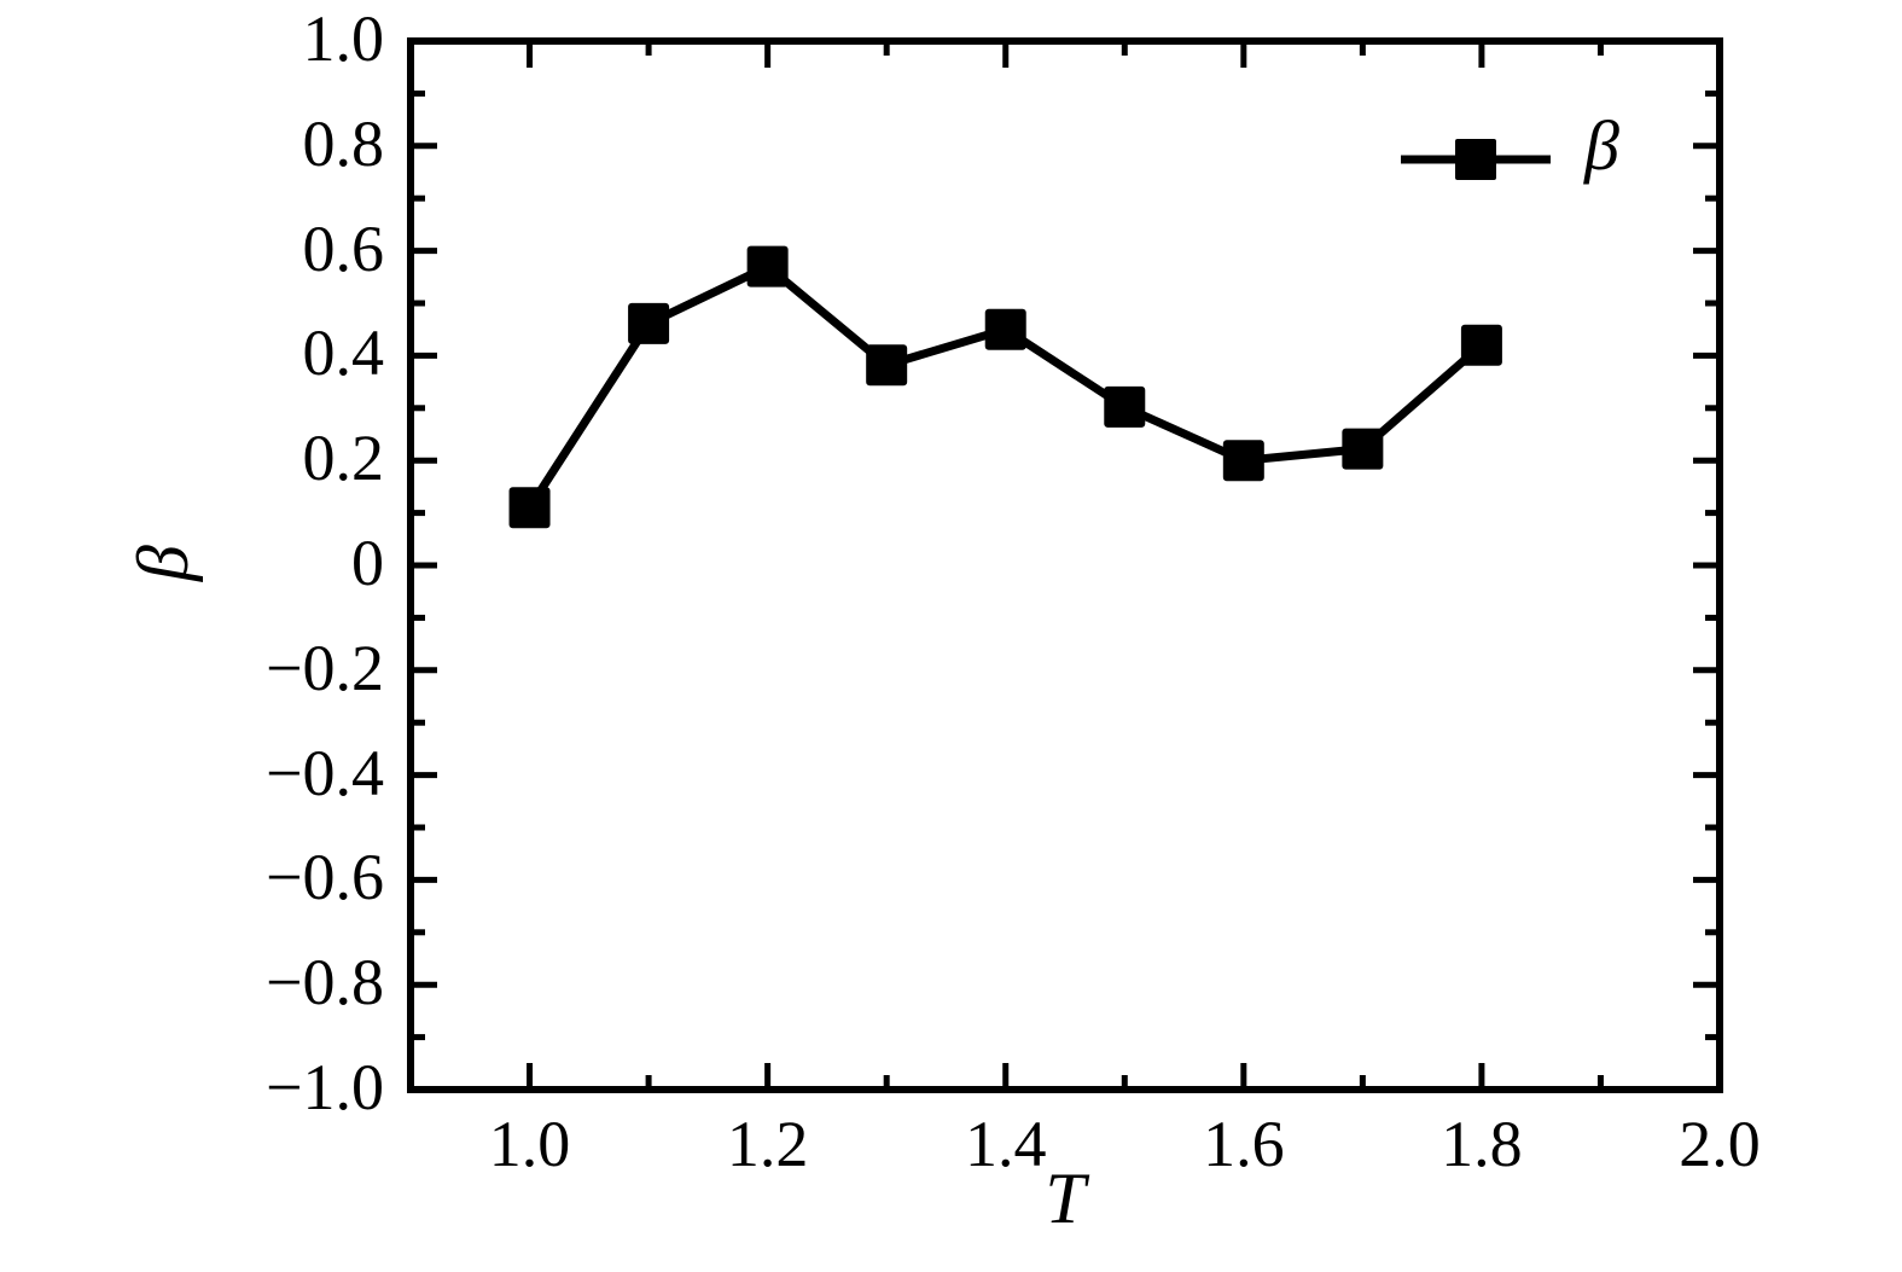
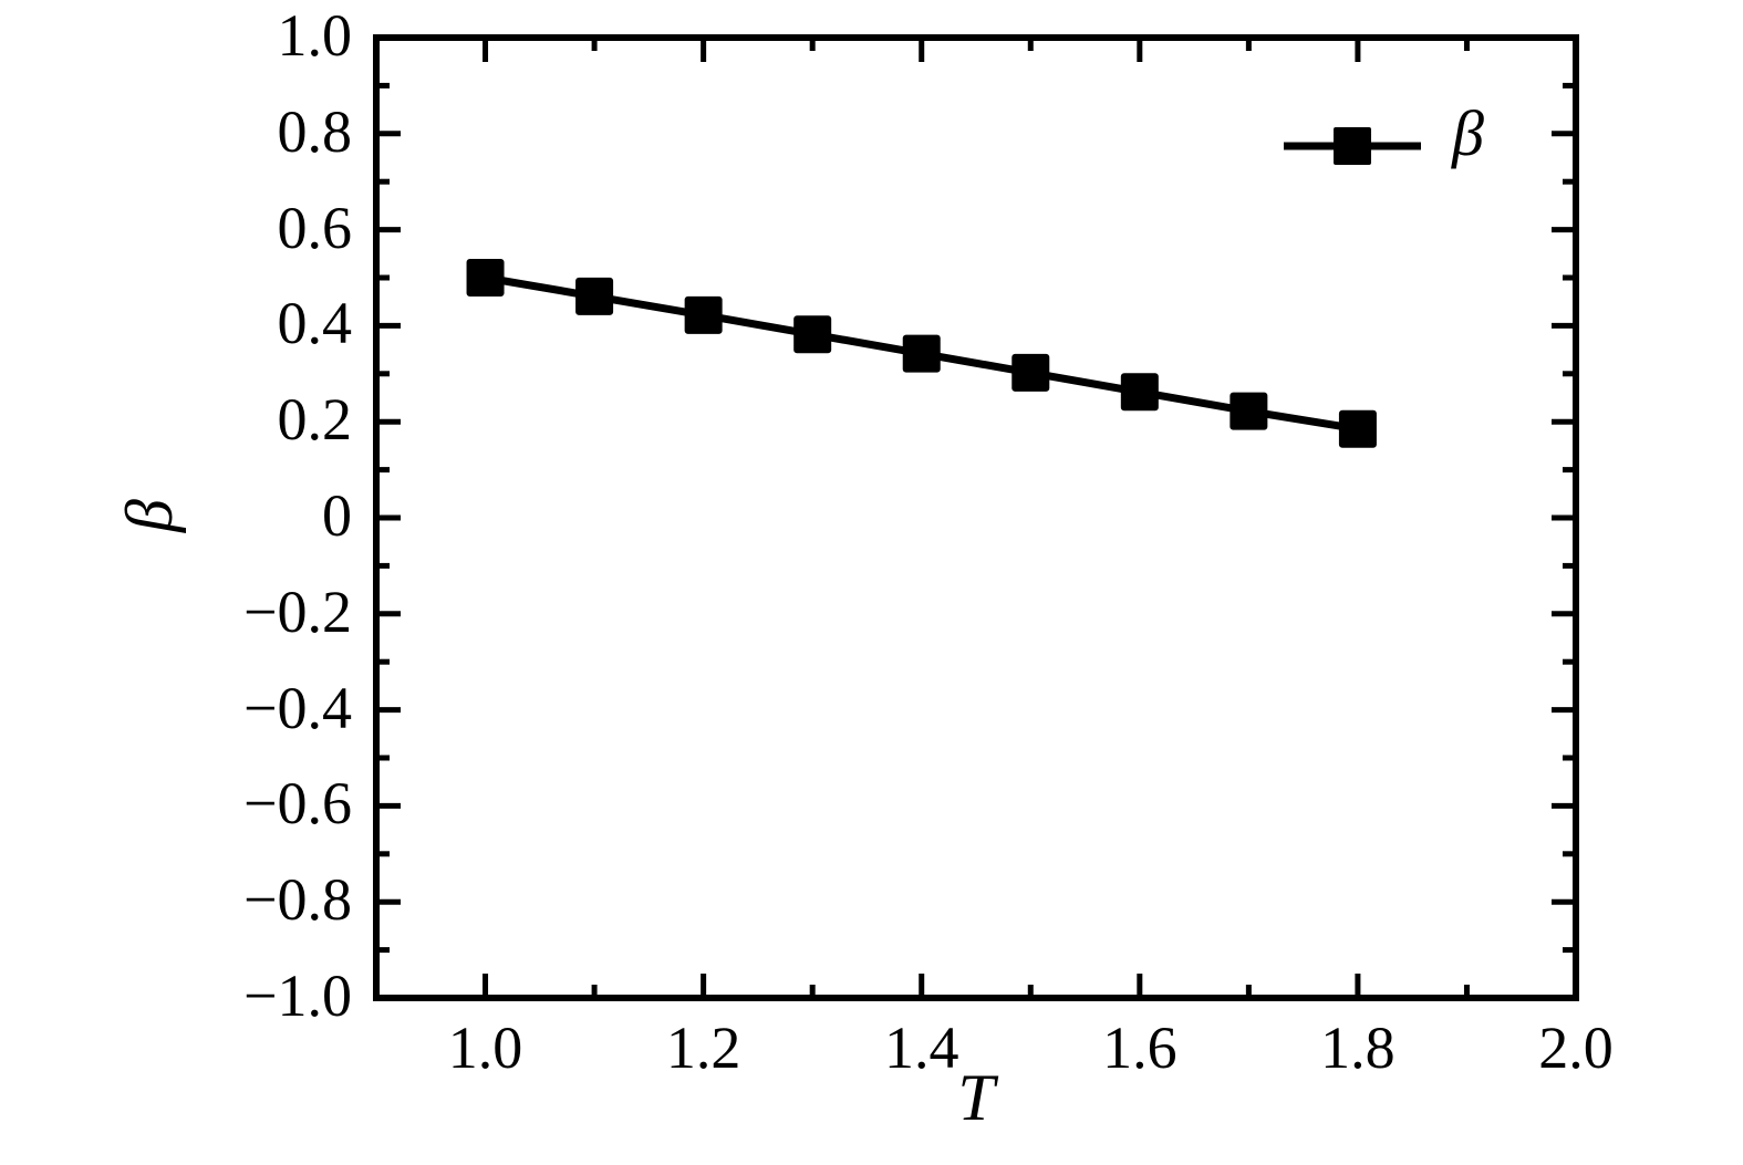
1.0: 0.11 -> 0.50
1.2: 0.57 -> 0.42
1.4: 0.45 -> 0.34
1.6: 0.20 -> 0.26
1.8: 0.42 -> 0.18
